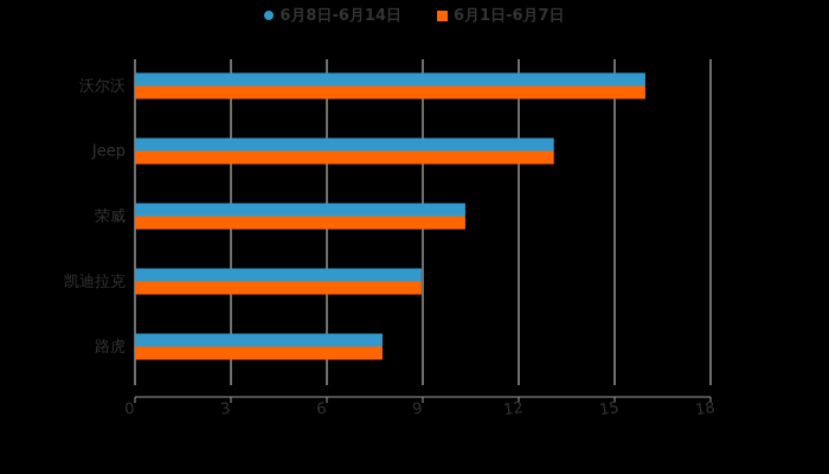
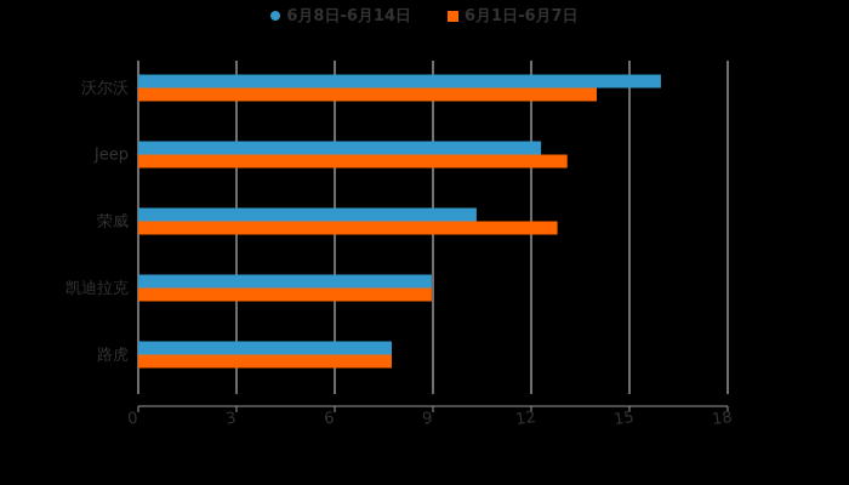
6月1日-6月7日/沃尔沃: 16.0 -> 14.0
6月8日-6月14日/Jeep: 13.1 -> 12.3
6月1日-6月7日/荣威: 10.3 -> 12.8
